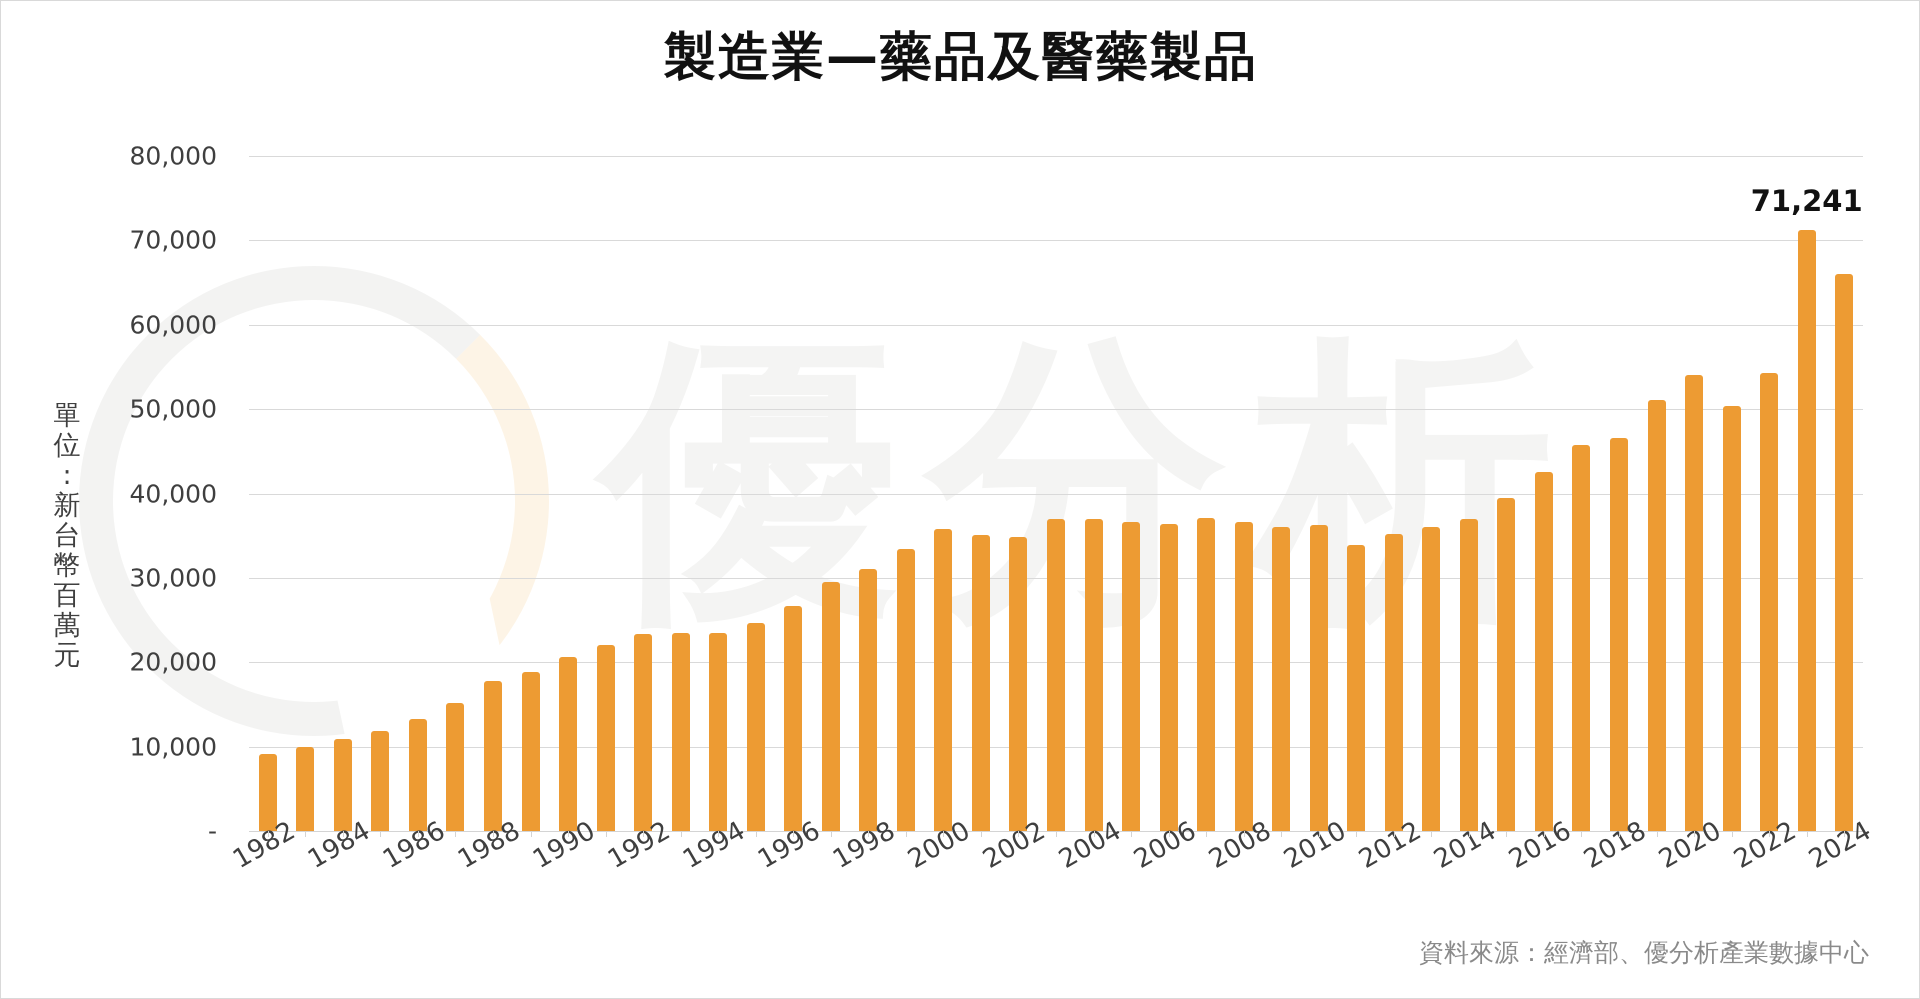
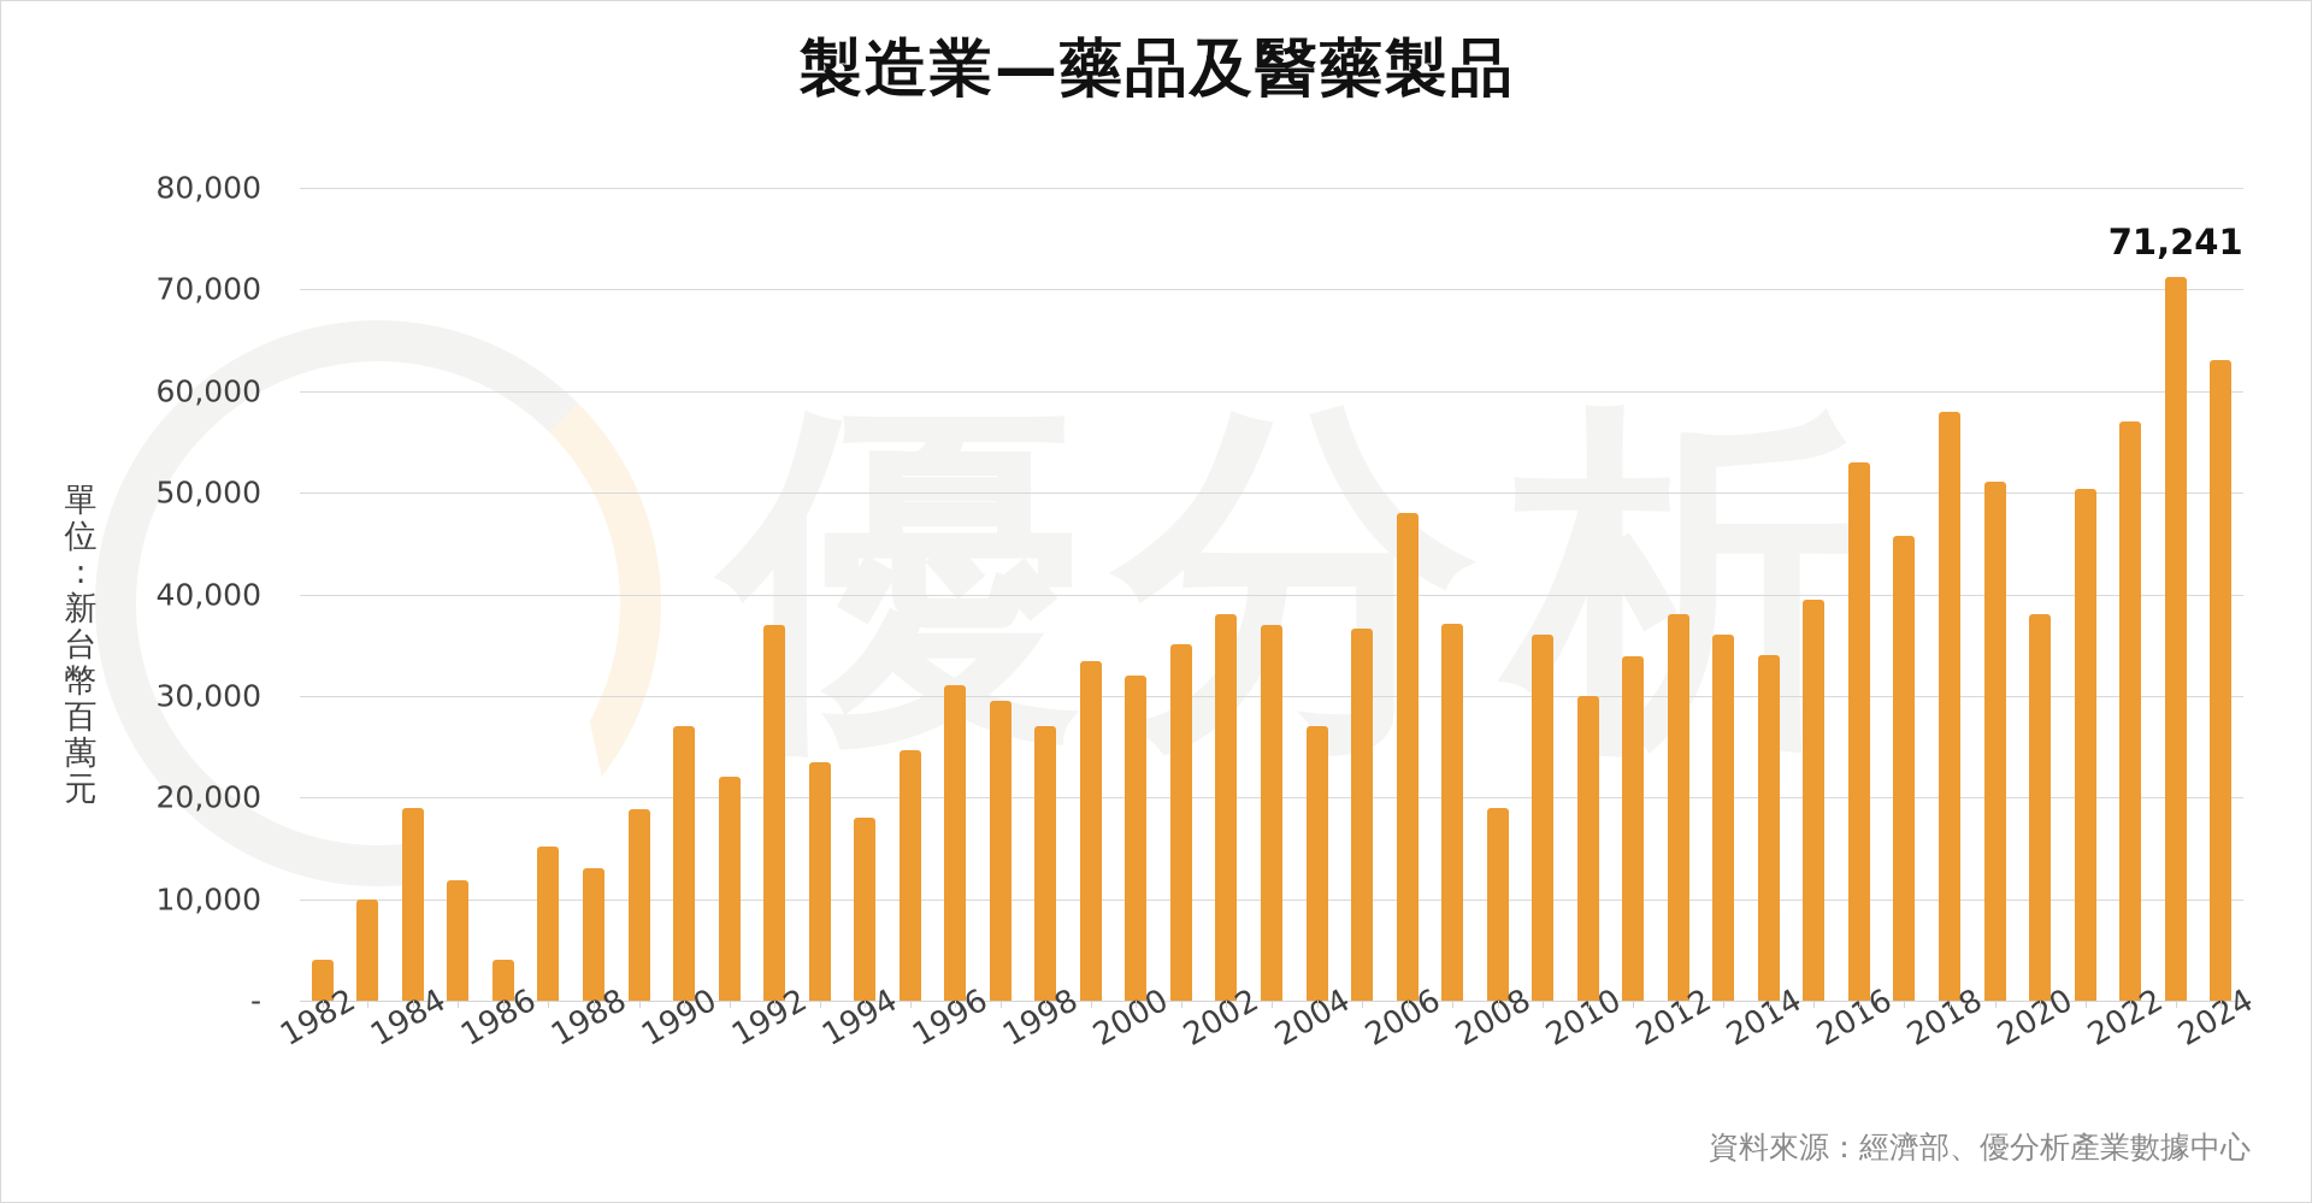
1982: 9000 -> 4000
1984: 11000 -> 19000
1986: 13000 -> 4000
1988: 18000 -> 13000
1990: 21000 -> 27000
1992: 23000 -> 37000
1994: 24000 -> 18000
1996: 27000 -> 31000
1998: 31000 -> 27000
2000: 36000 -> 32000
2002: 35000 -> 38000
2004: 37000 -> 27000
2006: 36000 -> 48000
2008: 37000 -> 19000
2010: 36000 -> 30000
2012: 35000 -> 38000
2014: 37000 -> 34000
2016: 43000 -> 53000
2018: 47000 -> 58000
2020: 54000 -> 38000
2022: 54000 -> 57000
2024: 66000 -> 63000
